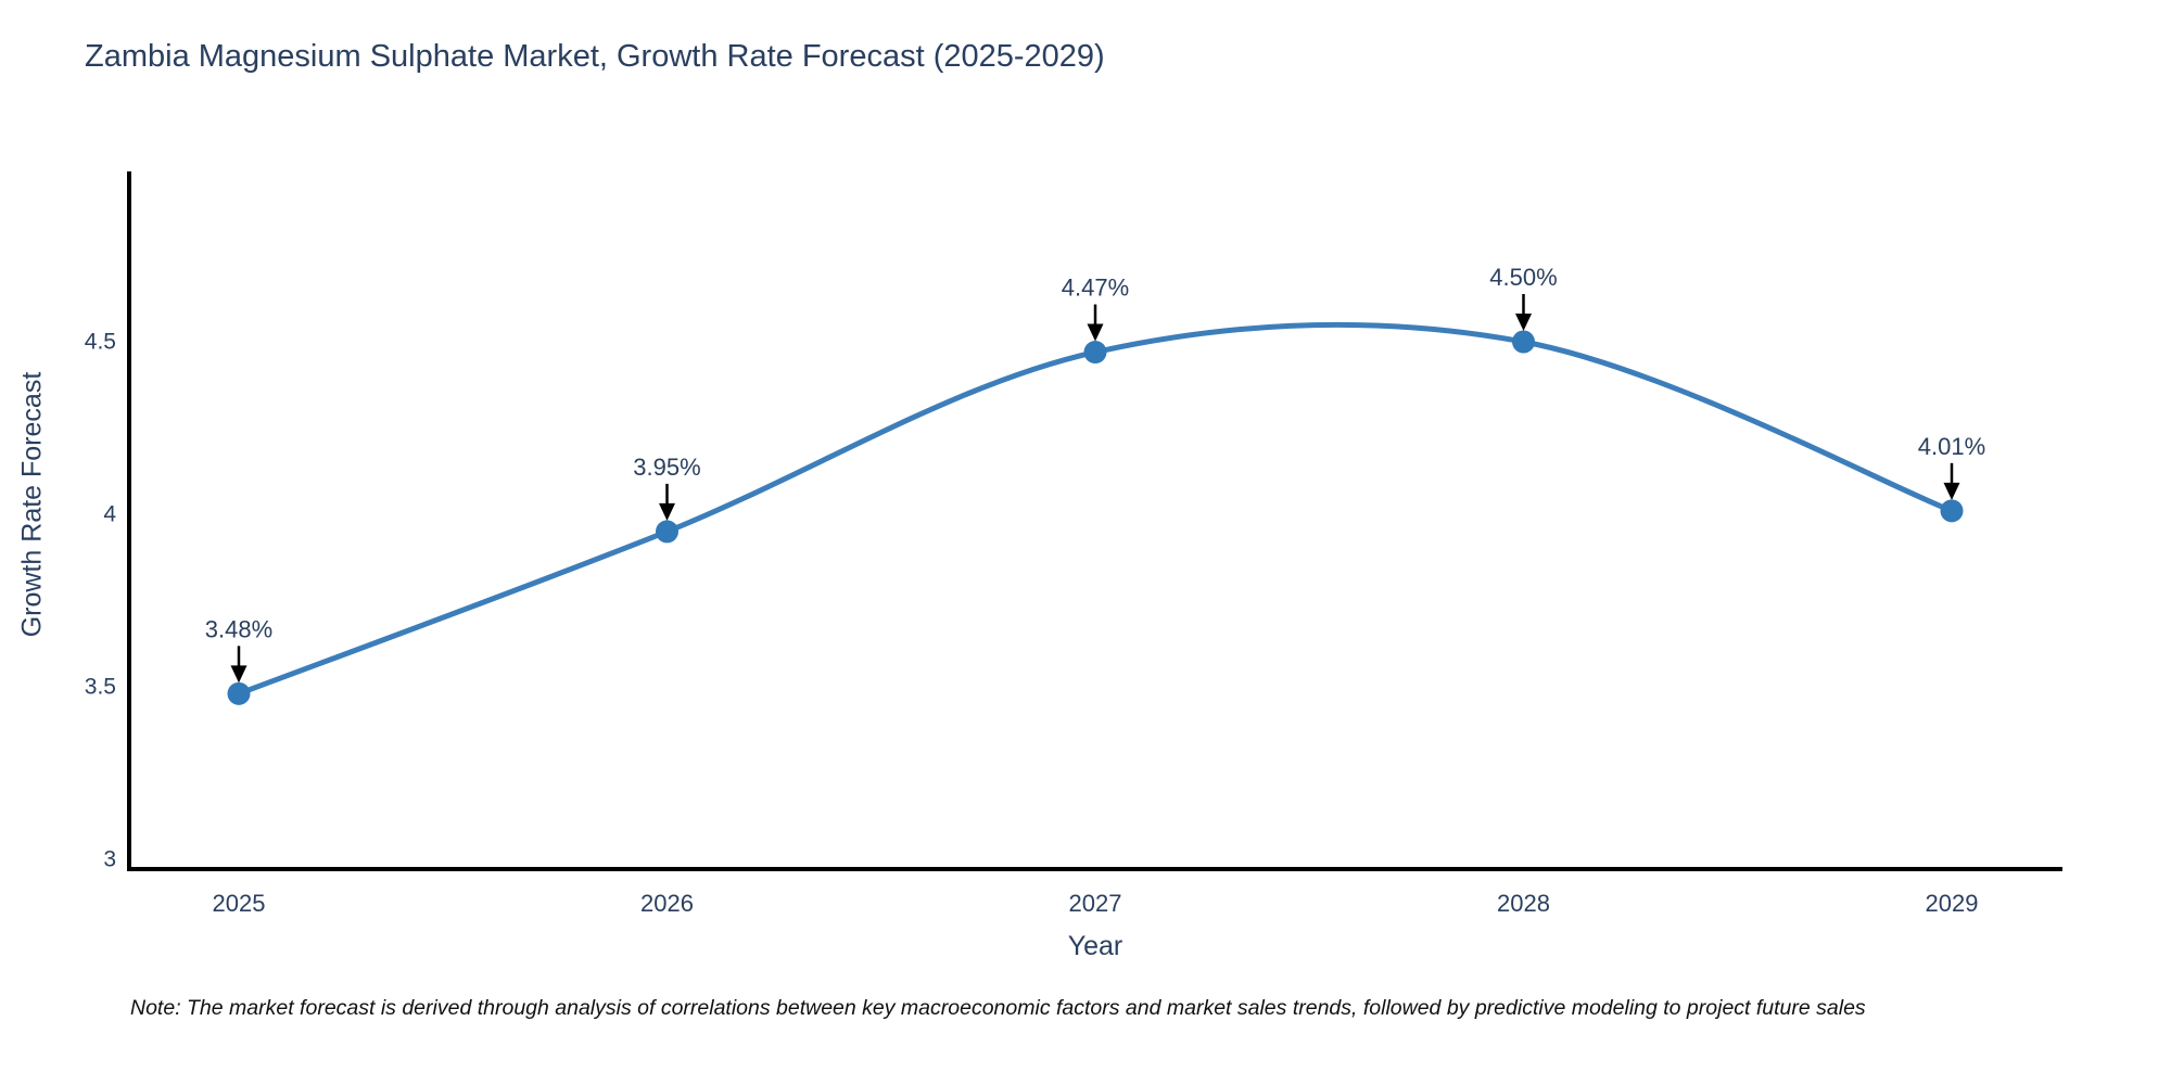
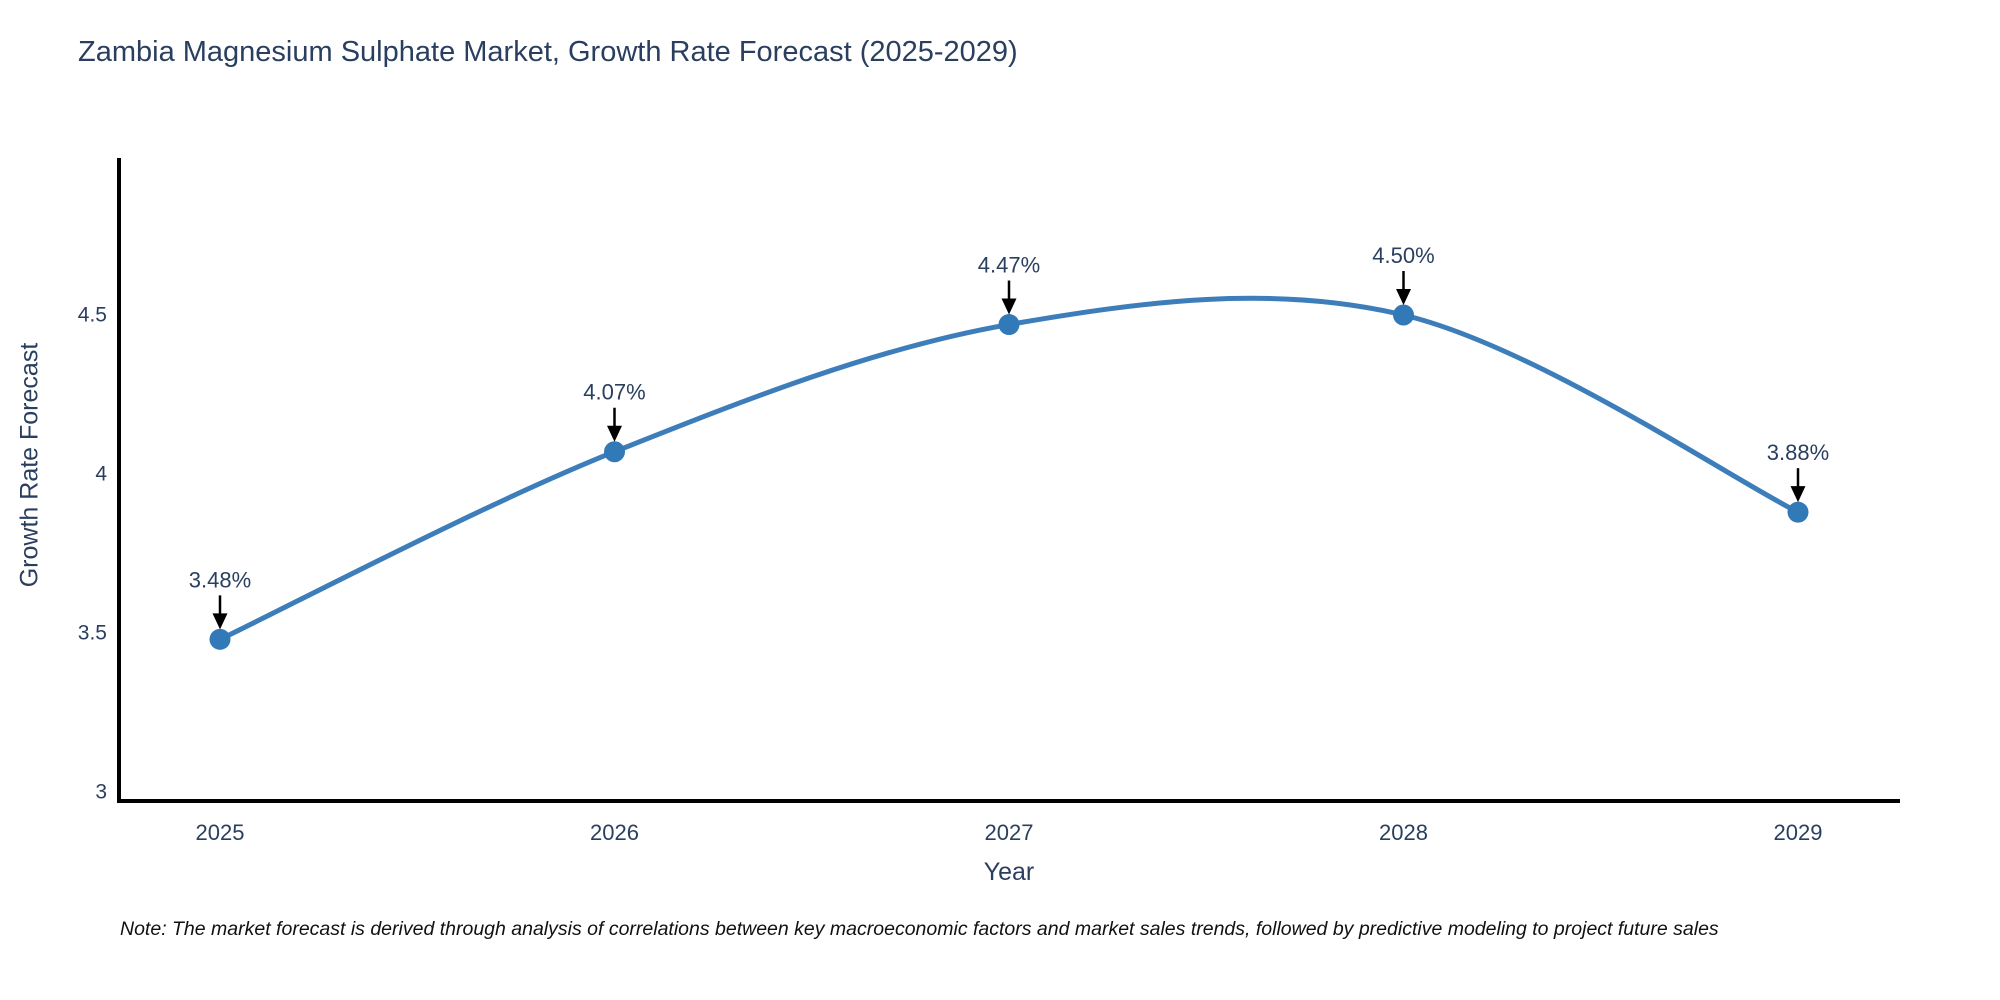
2026: 3.95% -> 4.07%
2029: 4.01% -> 3.88%
